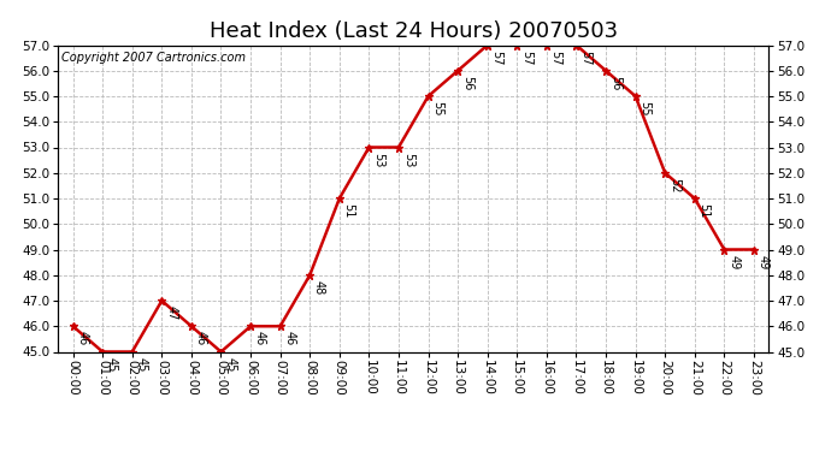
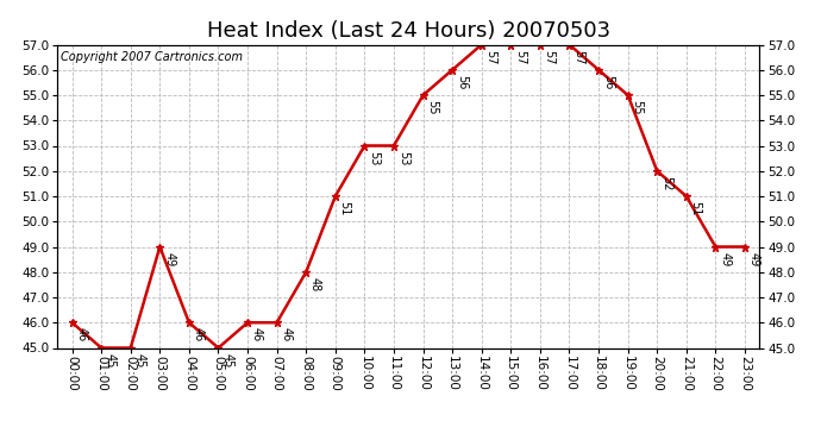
03:00: 47 -> 49
